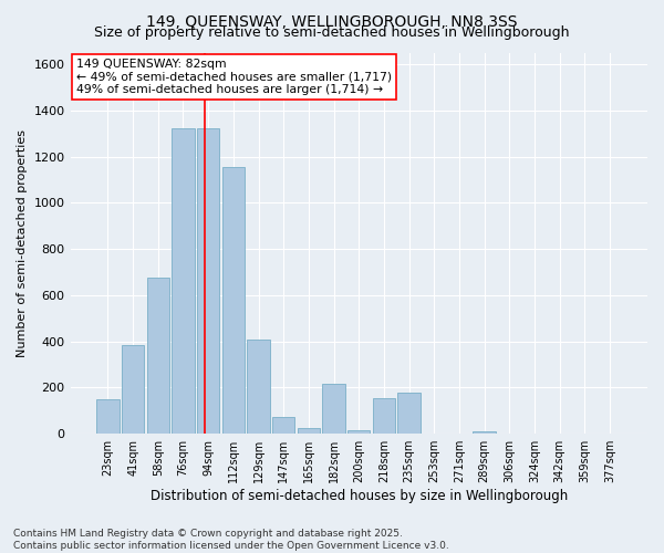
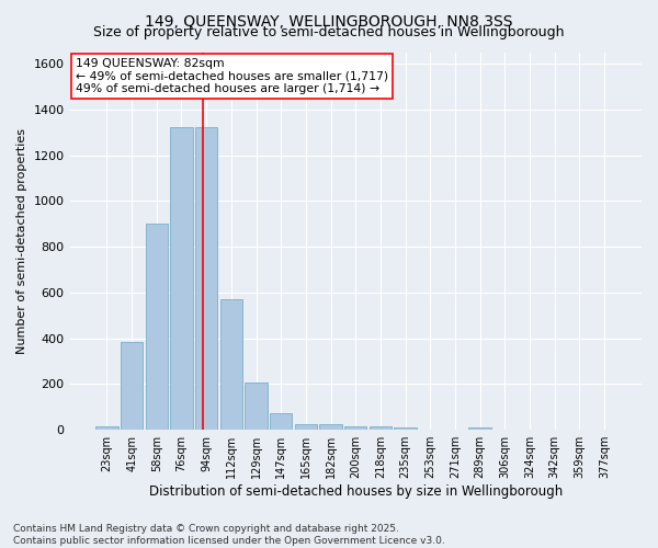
23sqm: 150 -> 15
58sqm: 675 -> 900
112sqm: 1155 -> 570
129sqm: 410 -> 205
182sqm: 215 -> 25
218sqm: 155 -> 15
235sqm: 180 -> 10
